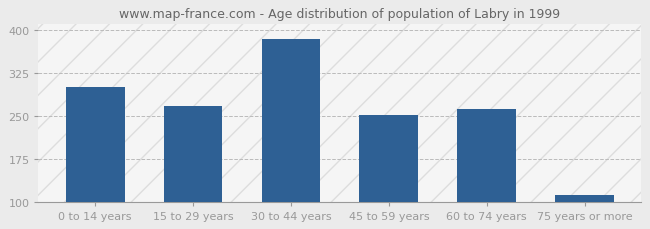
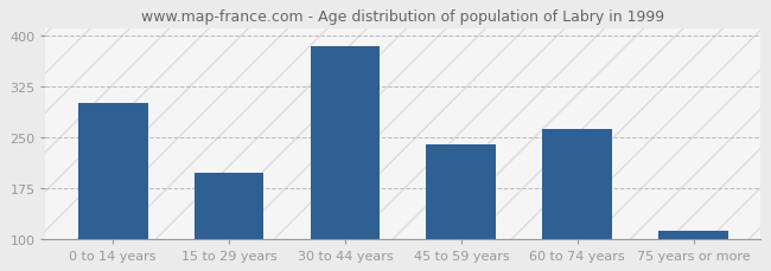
15 to 29 years: 268 -> 198
45 to 59 years: 252 -> 240
